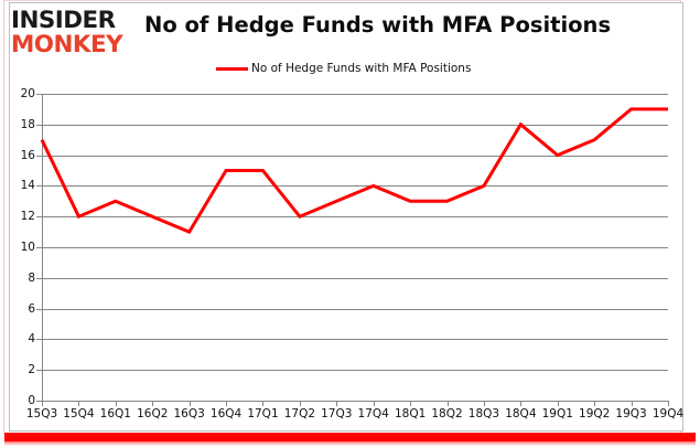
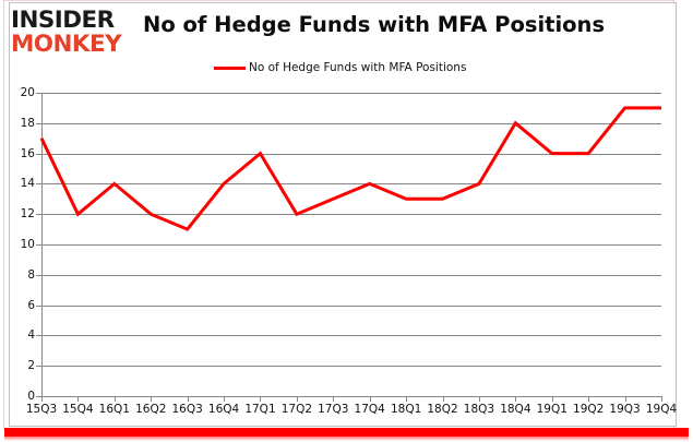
16Q1: 13 -> 14
16Q4: 15 -> 14
17Q1: 15 -> 16
19Q2: 17 -> 16
